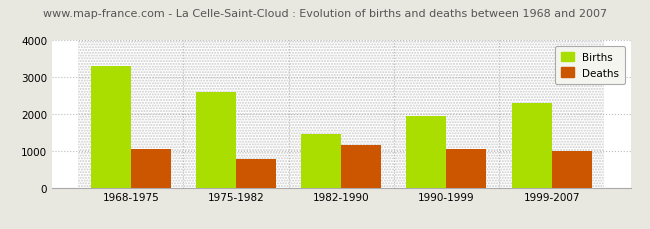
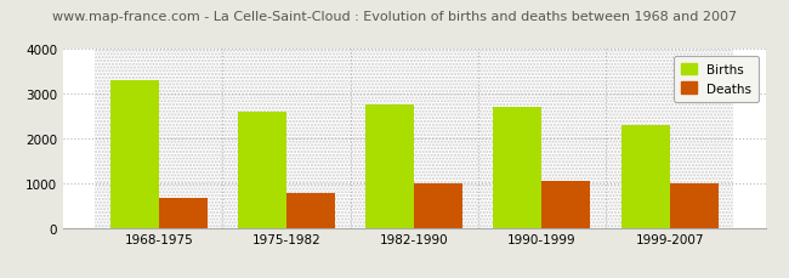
Deaths/1968-1975: 1050 -> 660
Births/1982-1990: 1450 -> 2750
Deaths/1982-1990: 1150 -> 990
Births/1990-1999: 1950 -> 2720
